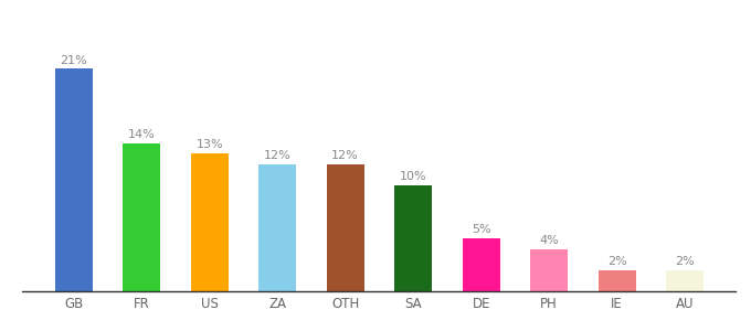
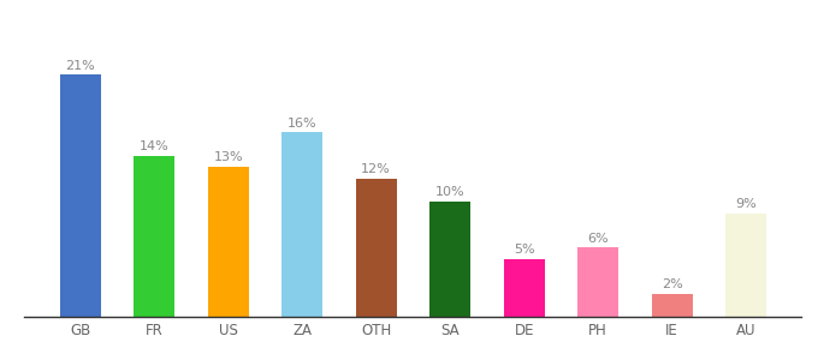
ZA: 12% -> 16%
PH: 4% -> 6%
AU: 2% -> 9%
